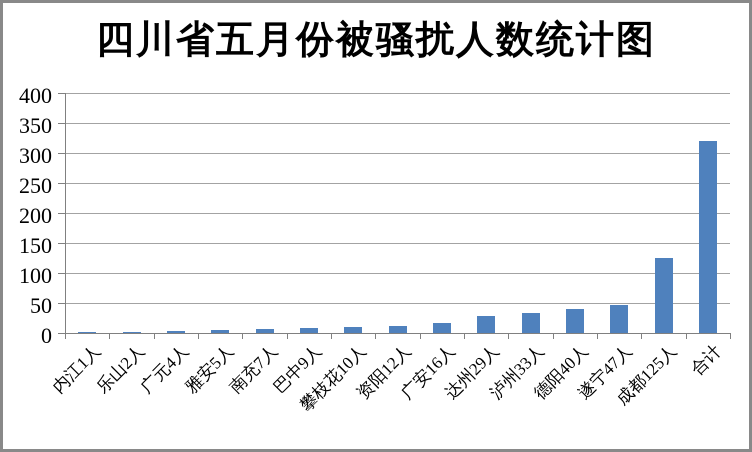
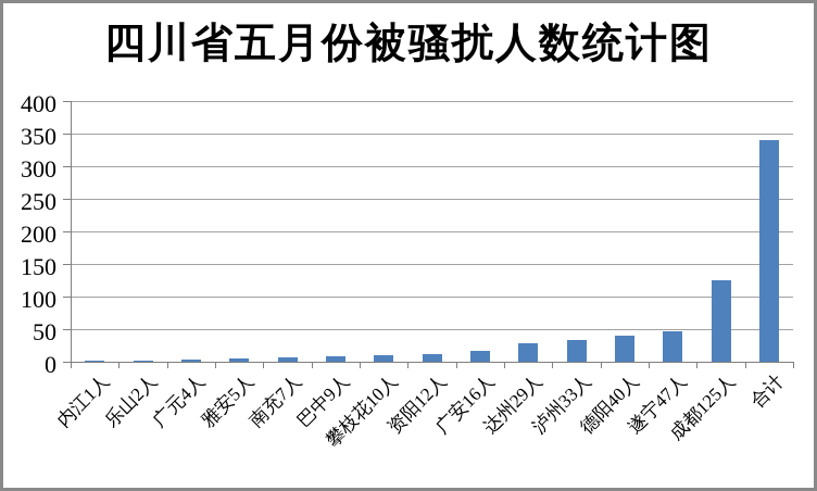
合计: 320 -> 340
